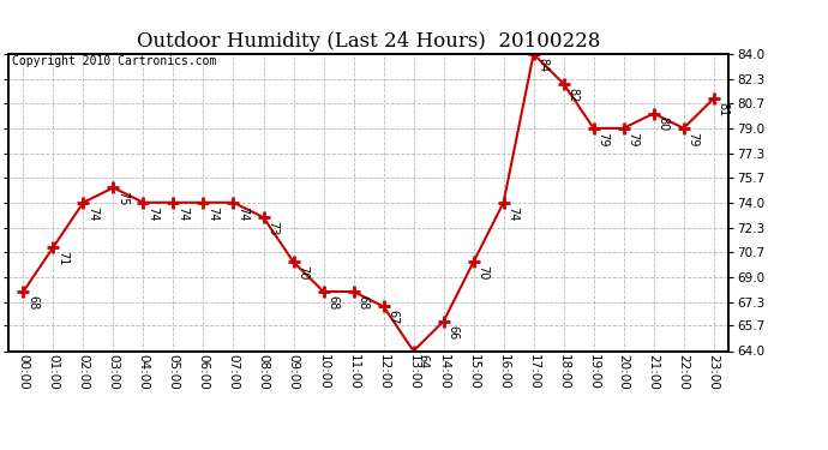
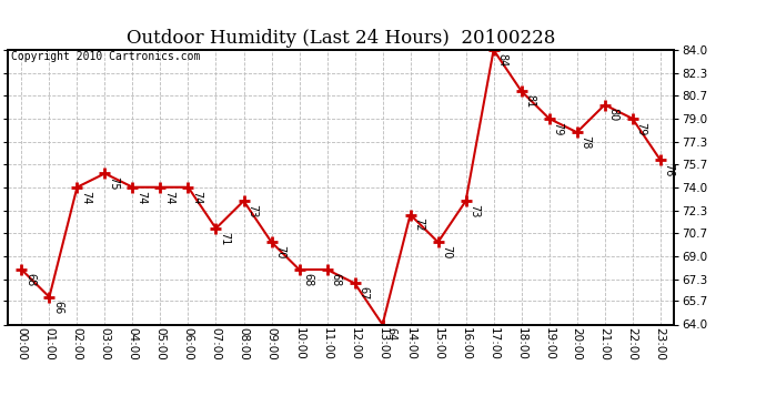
01:00: 71 -> 66
07:00: 74 -> 71
14:00: 66 -> 72
16:00: 74 -> 73
18:00: 82 -> 81
20:00: 79 -> 78
23:00: 81 -> 76
